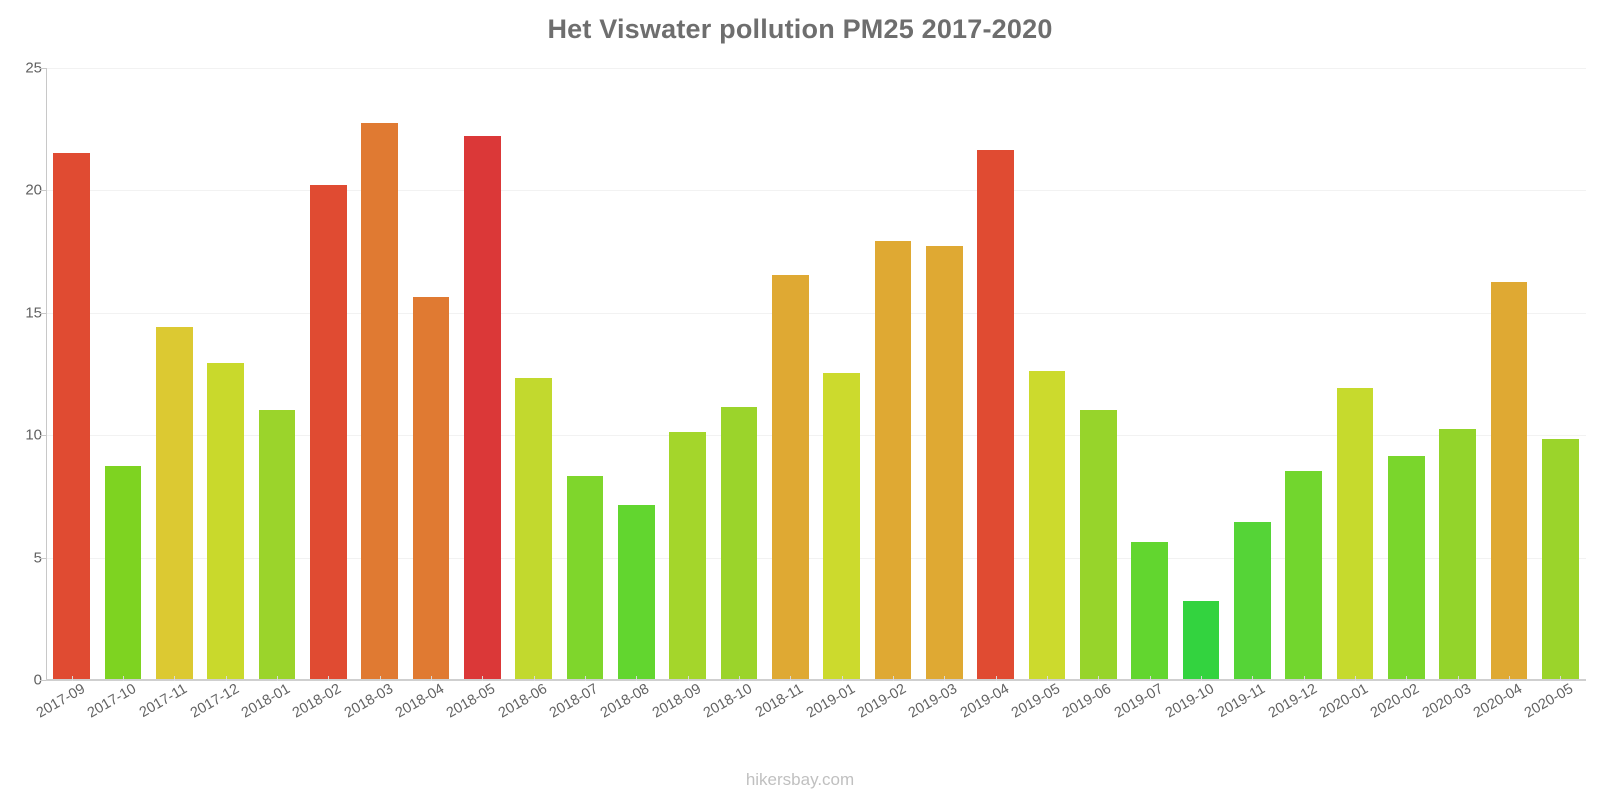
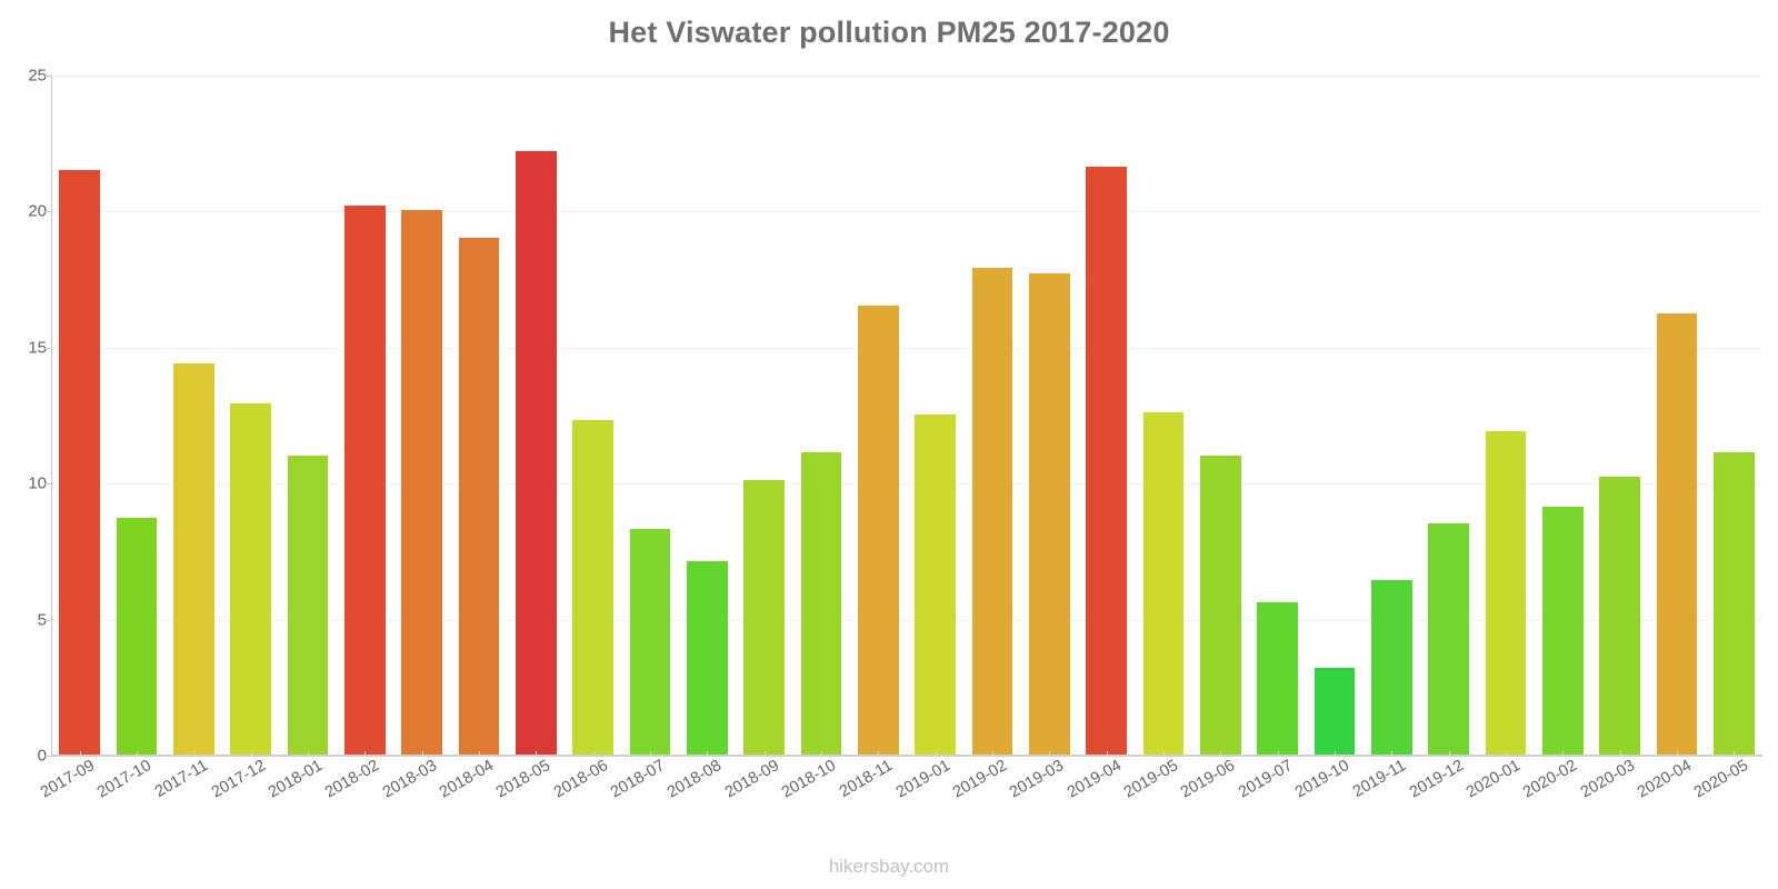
2018-03: 22.7 -> 20.0
2018-04: 15.6 -> 19.0
2020-05: 9.8 -> 11.1
